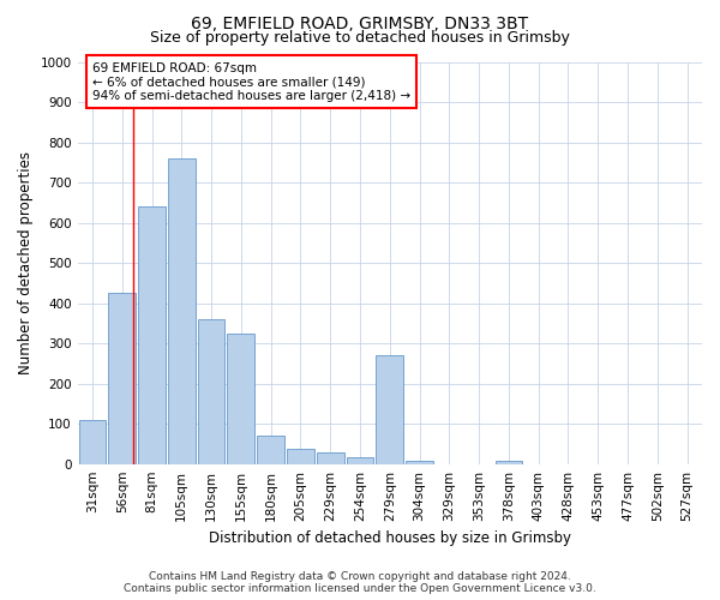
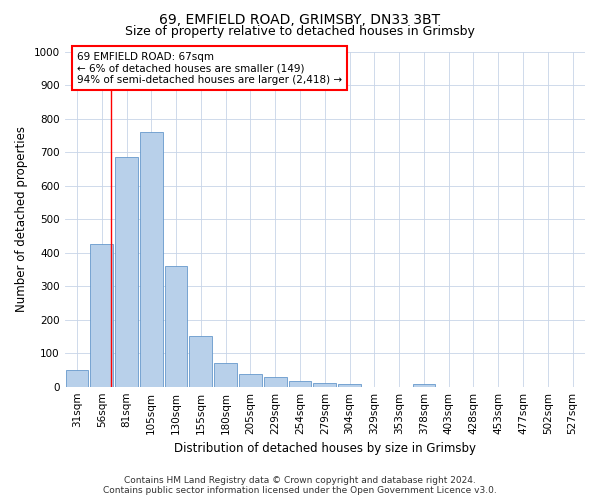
31sqm: 110 -> 50
81sqm: 640 -> 685
155sqm: 325 -> 150
279sqm: 270 -> 12
